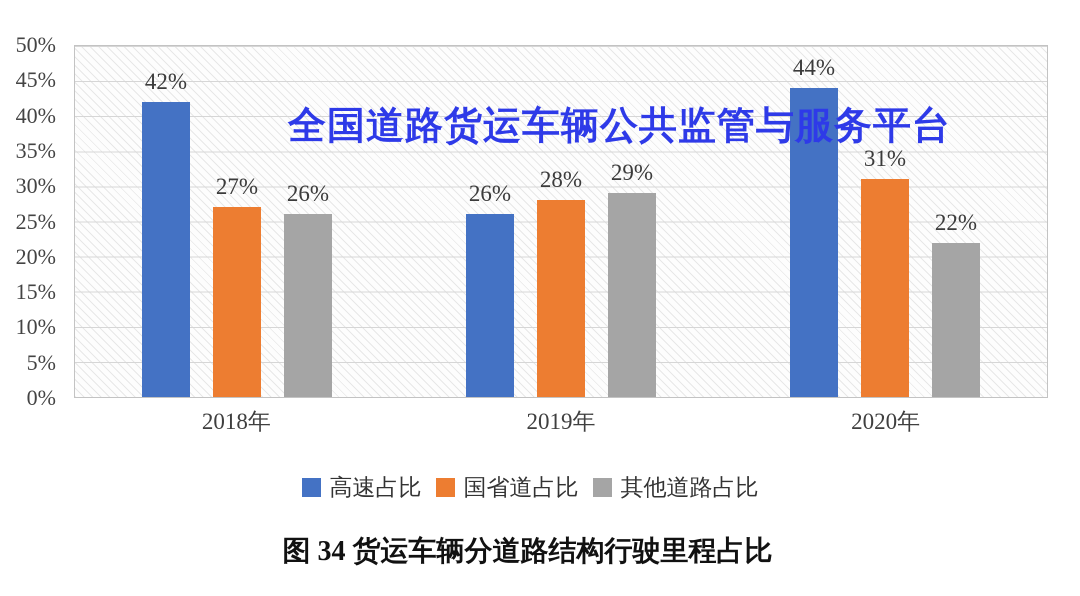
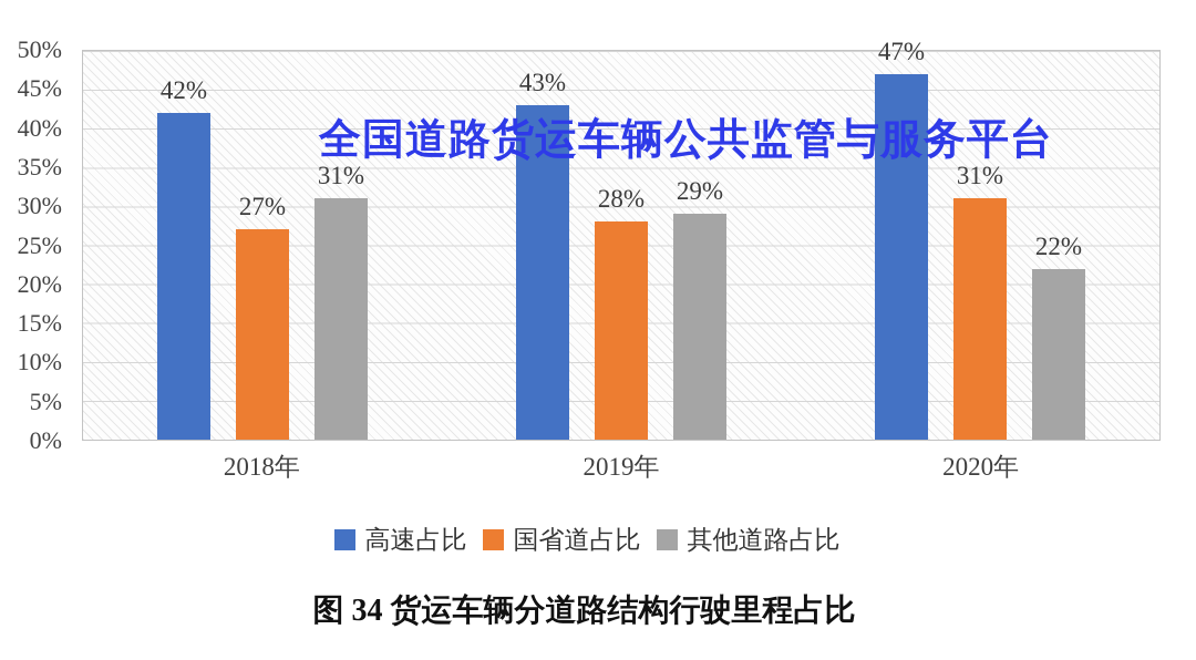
其他道路占比/2018年: 26% -> 31%
高速占比/2019年: 26% -> 43%
高速占比/2020年: 44% -> 47%
